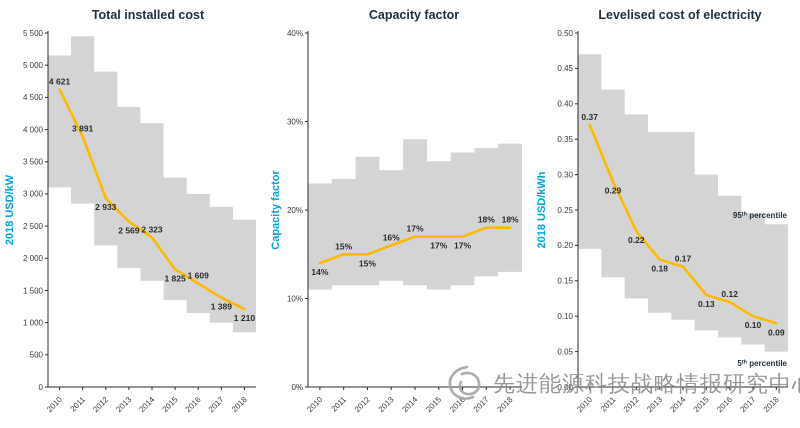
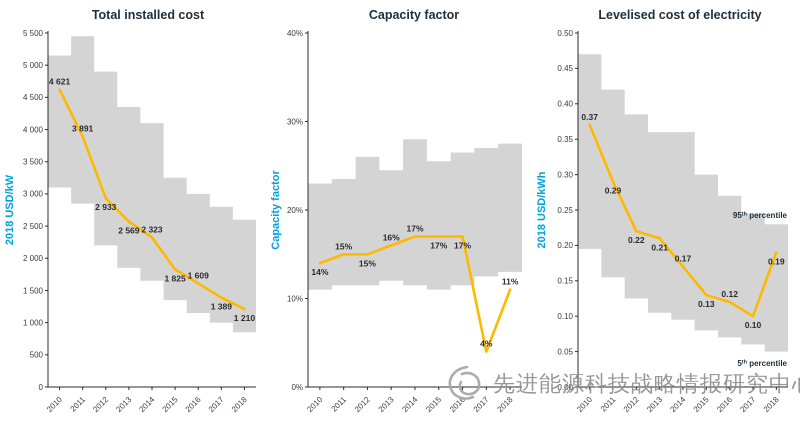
Capacity factor/2017: 18% -> 4%
Capacity factor/2018: 18% -> 11%
Levelised cost of electricity/2013: 0.18 -> 0.21
Levelised cost of electricity/2018: 0.09 -> 0.19
